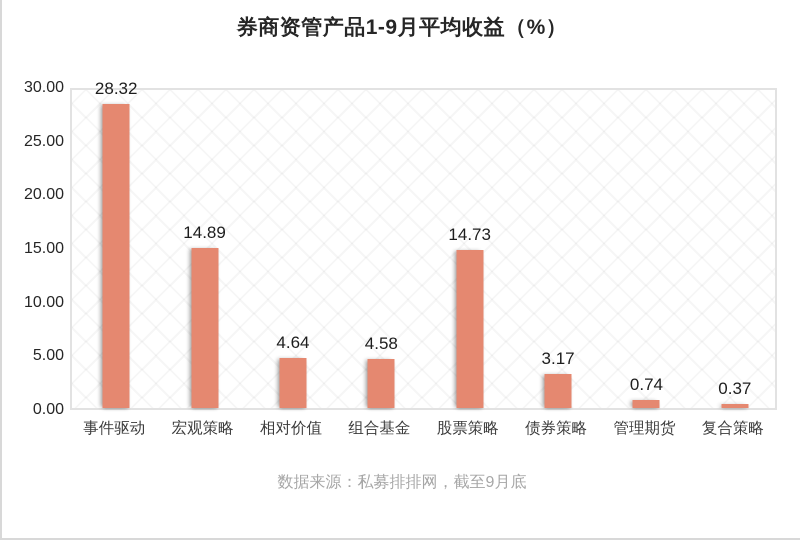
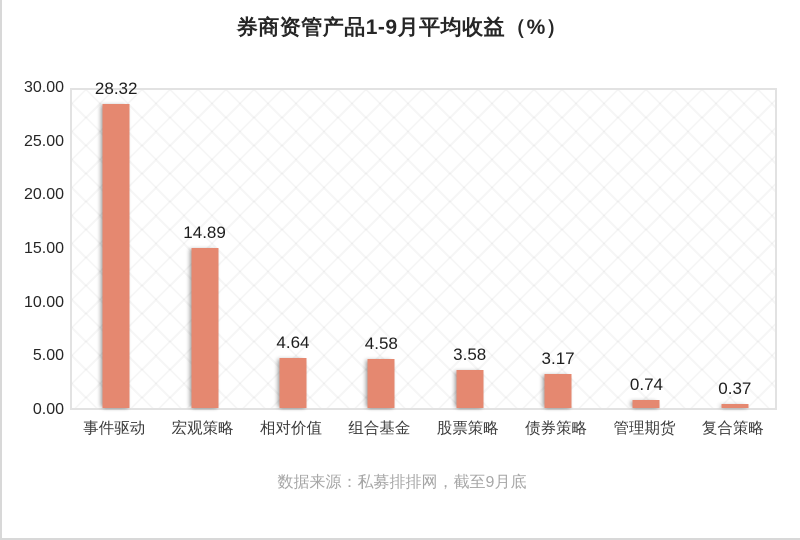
股票策略: 14.73 -> 3.58
